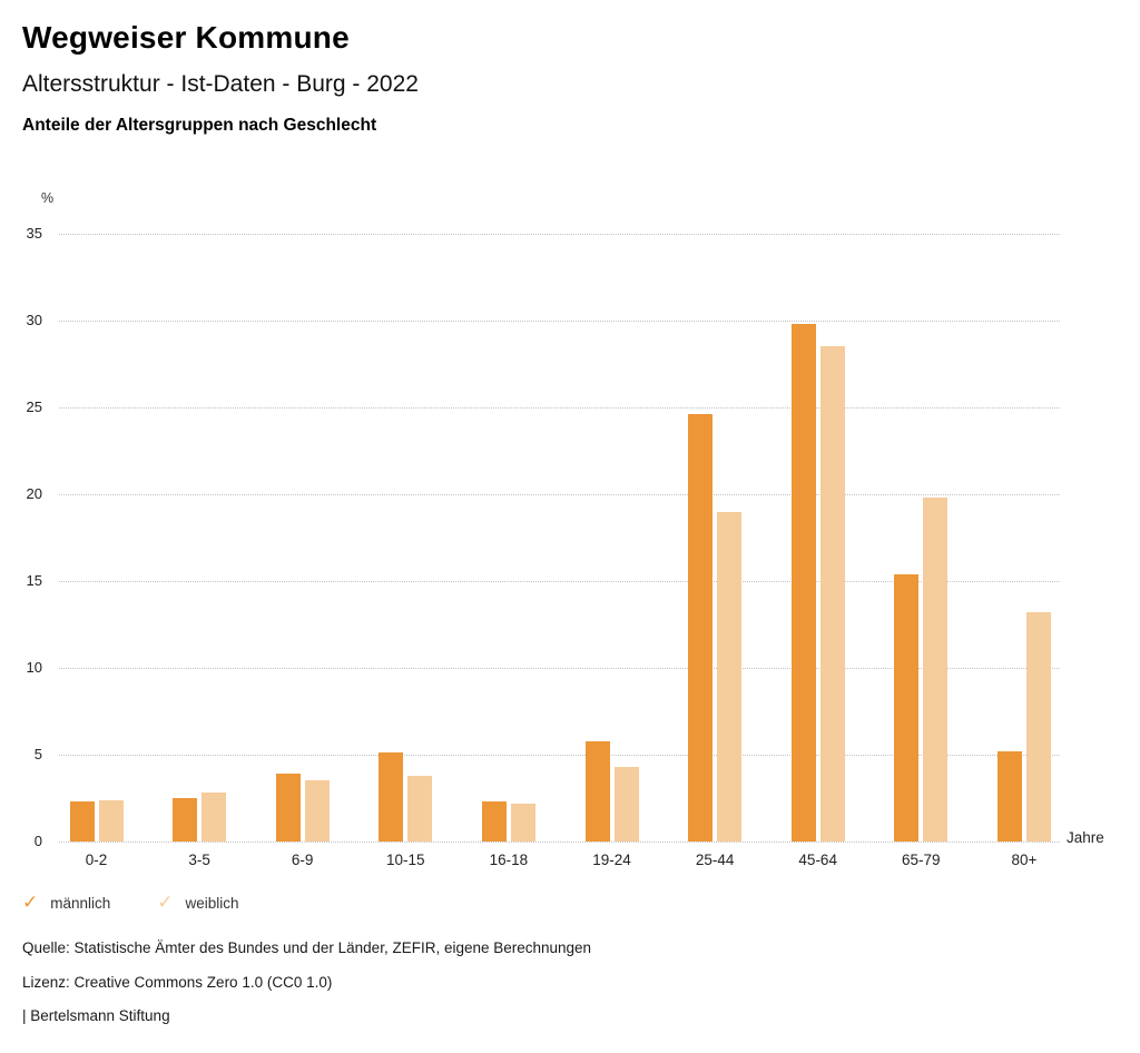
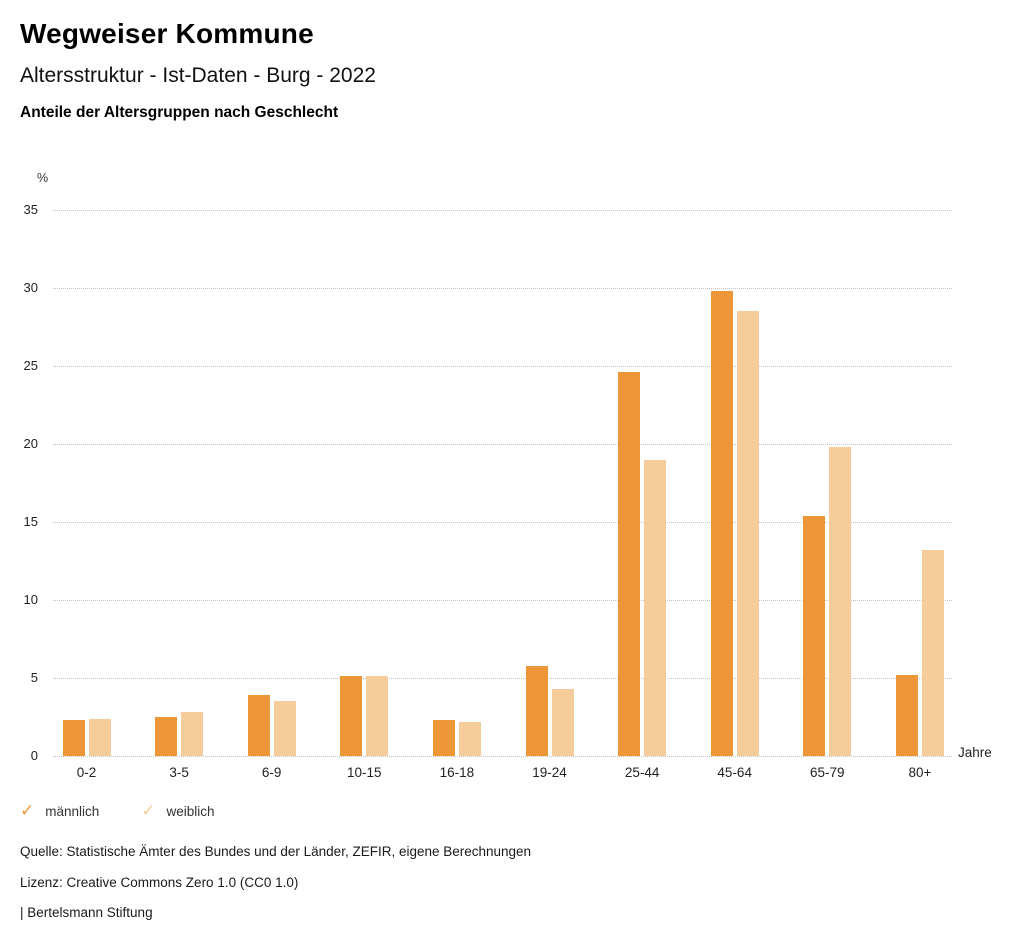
weiblich/10-15: 3.8 -> 5.1
